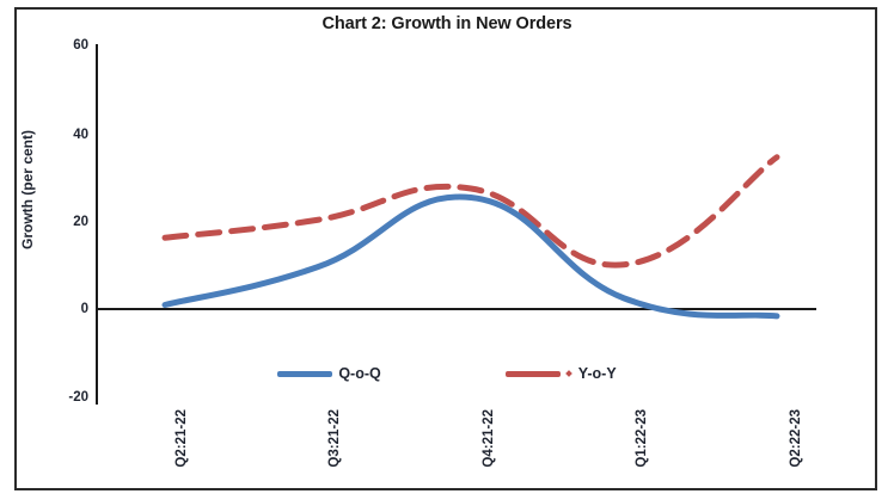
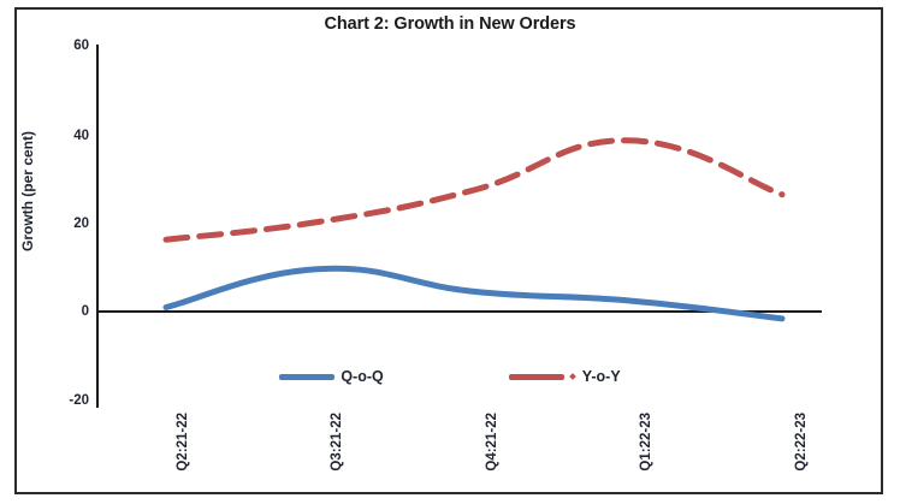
Q-o-Q/Q4:21-22: 26 -> 6
Y-o-Y/Q1:22-23: 11 -> 39
Y-o-Y/Q2:22-23: 35 -> 27
